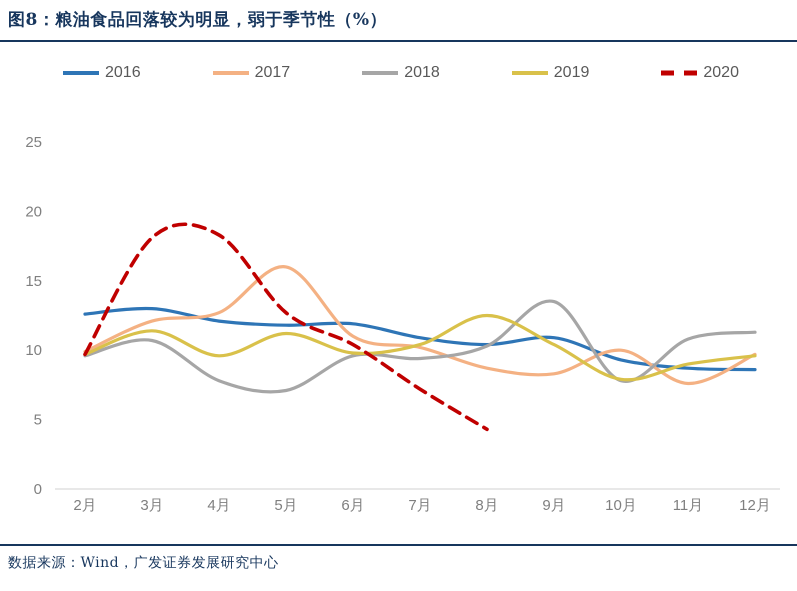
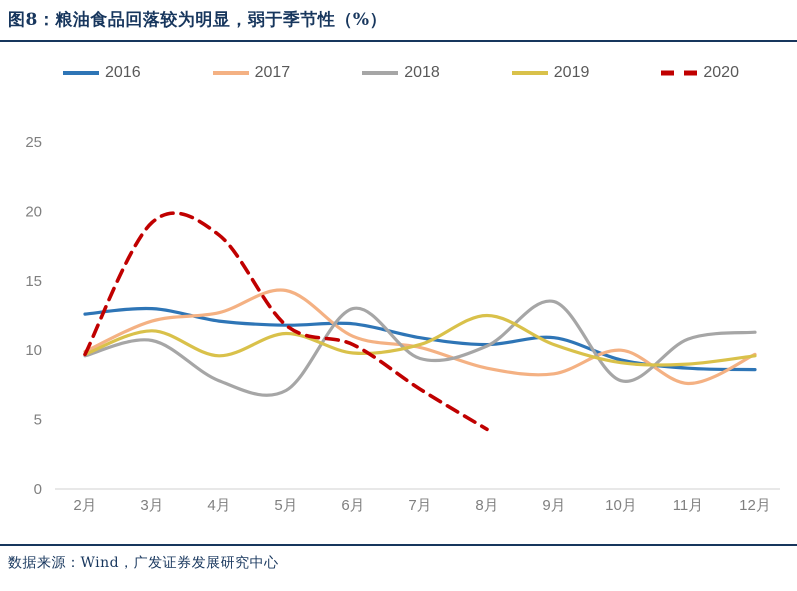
2020/3月: 18.1 -> 19.2
2017/5月: 16.0 -> 14.3
2020/5月: 12.7 -> 11.8
2018/6月: 9.6 -> 13.0
2019/10月: 7.9 -> 9.1
